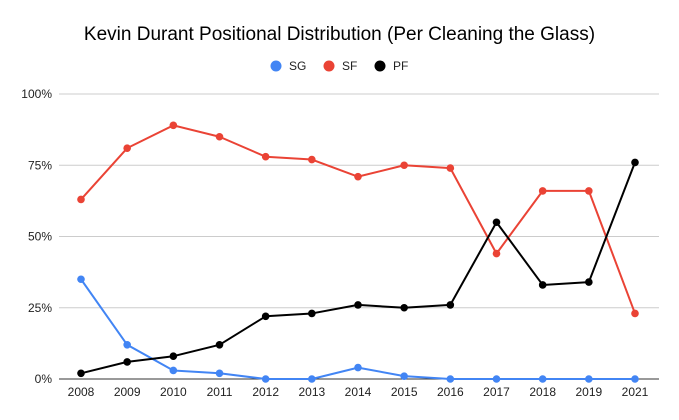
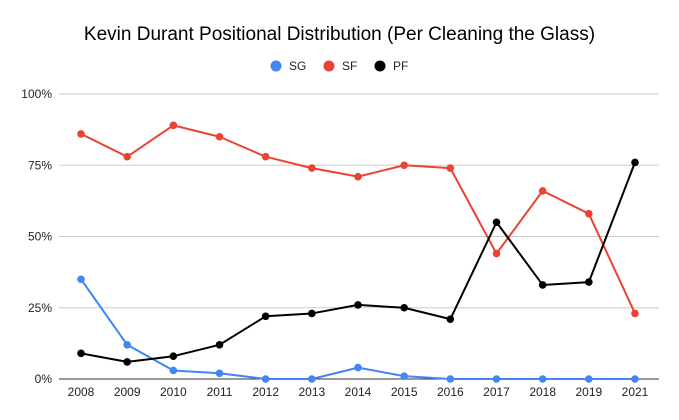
SF/2008: 63% -> 86%
PF/2008: 2% -> 9%
SF/2009: 81% -> 78%
SF/2013: 77% -> 74%
PF/2016: 26% -> 21%
SF/2019: 66% -> 58%
